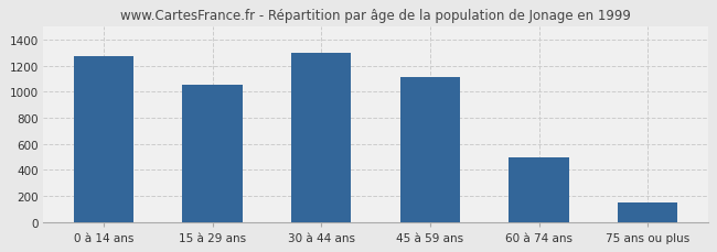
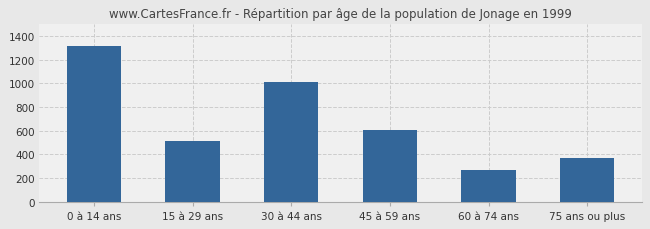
0 à 14 ans: 1270 -> 1320
15 à 29 ans: 1050 -> 510
30 à 44 ans: 1300 -> 1010
45 à 59 ans: 1110 -> 610
60 à 74 ans: 500 -> 270
75 ans ou plus: 140 -> 370
